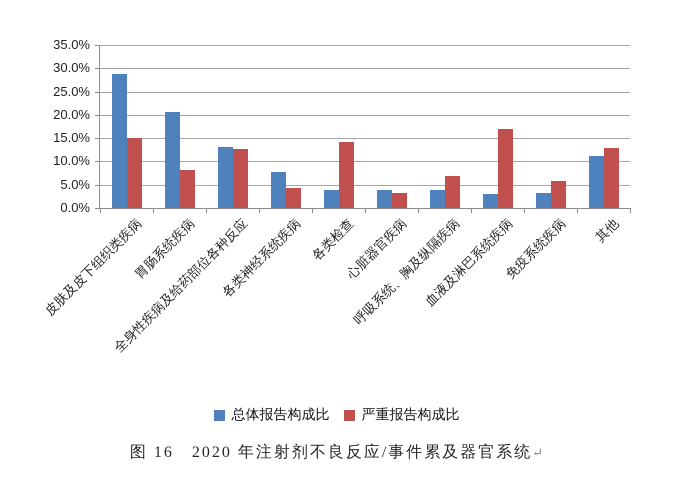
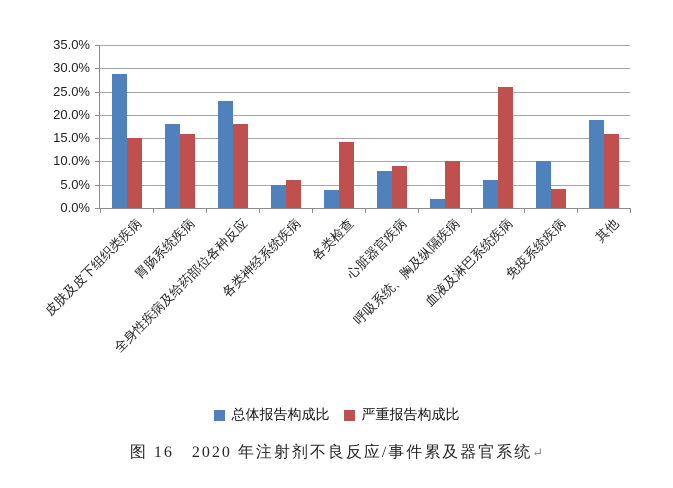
总体报告构成比/胃肠系统疾病: 21% -> 18%
严重报告构成比/胃肠系统疾病: 8% -> 16%
总体报告构成比/全身性疾病及给药部位各种反应: 13% -> 23%
严重报告构成比/全身性疾病及给药部位各种反应: 13% -> 18%
总体报告构成比/各类神经系统疾病: 8% -> 5%
严重报告构成比/各类神经系统疾病: 4% -> 6%
总体报告构成比/心脏器官疾病: 4% -> 8%
严重报告构成比/心脏器官疾病: 3% -> 9%
总体报告构成比/呼吸系统、胸及纵隔疾病: 4% -> 2%
严重报告构成比/呼吸系统、胸及纵隔疾病: 7% -> 10%
总体报告构成比/血液及淋巴系统疾病: 3% -> 6%
严重报告构成比/血液及淋巴系统疾病: 17% -> 26%
总体报告构成比/免疫系统疾病: 3% -> 10%
严重报告构成比/免疫系统疾病: 6% -> 4%
总体报告构成比/其他: 11% -> 19%
严重报告构成比/其他: 13% -> 16%
